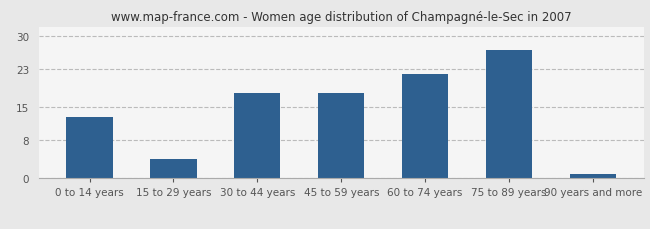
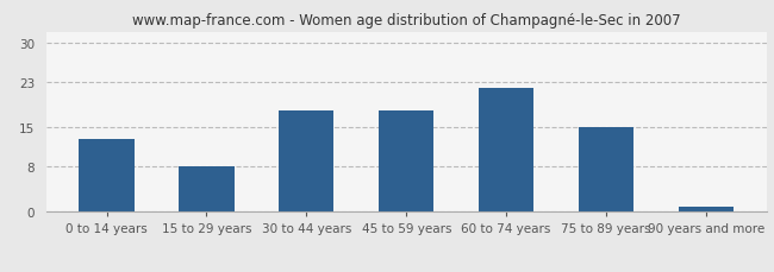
15 to 29 years: 4 -> 8
75 to 89 years: 27 -> 15
